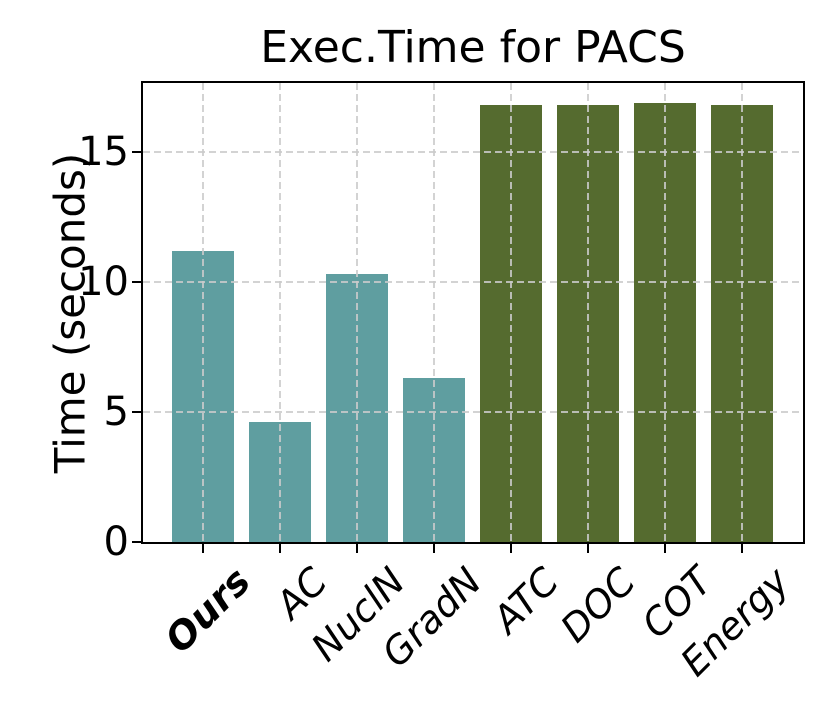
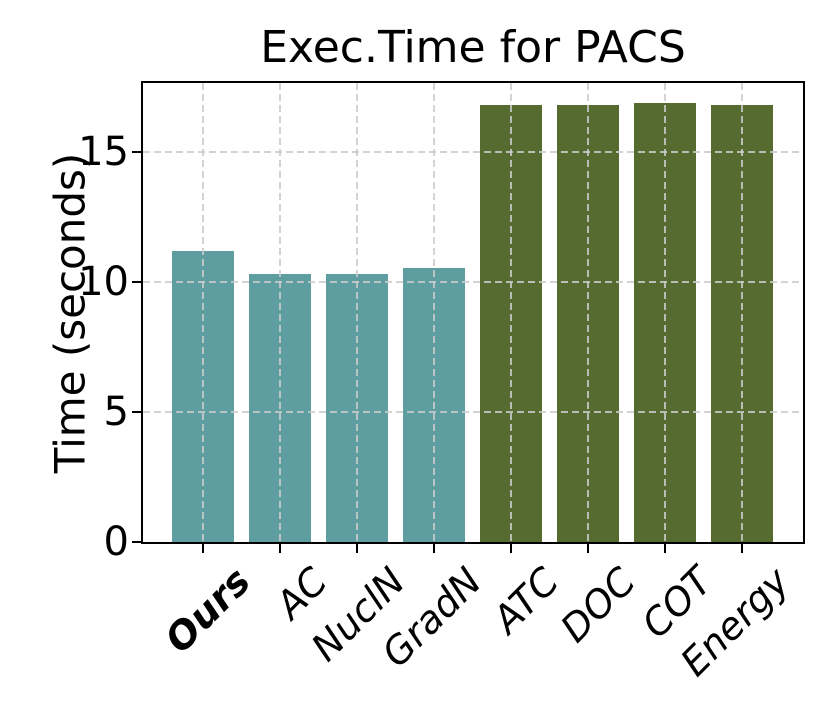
AC: 4.6 -> 10.3
GradN: 6.3 -> 10.6
